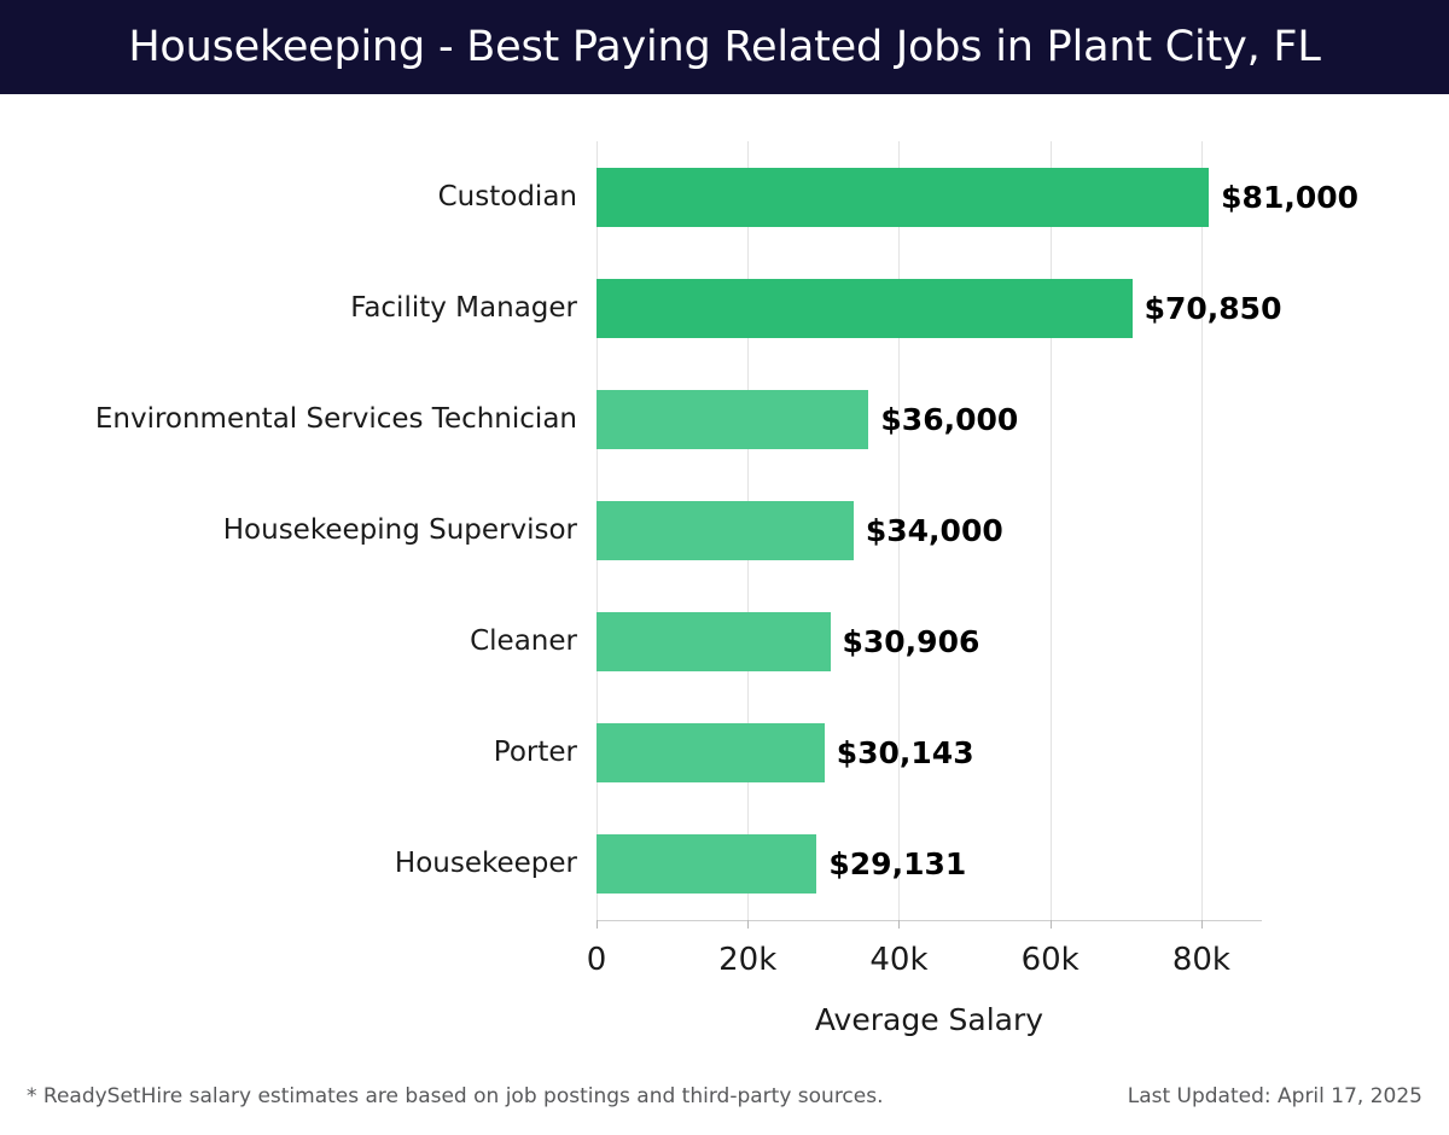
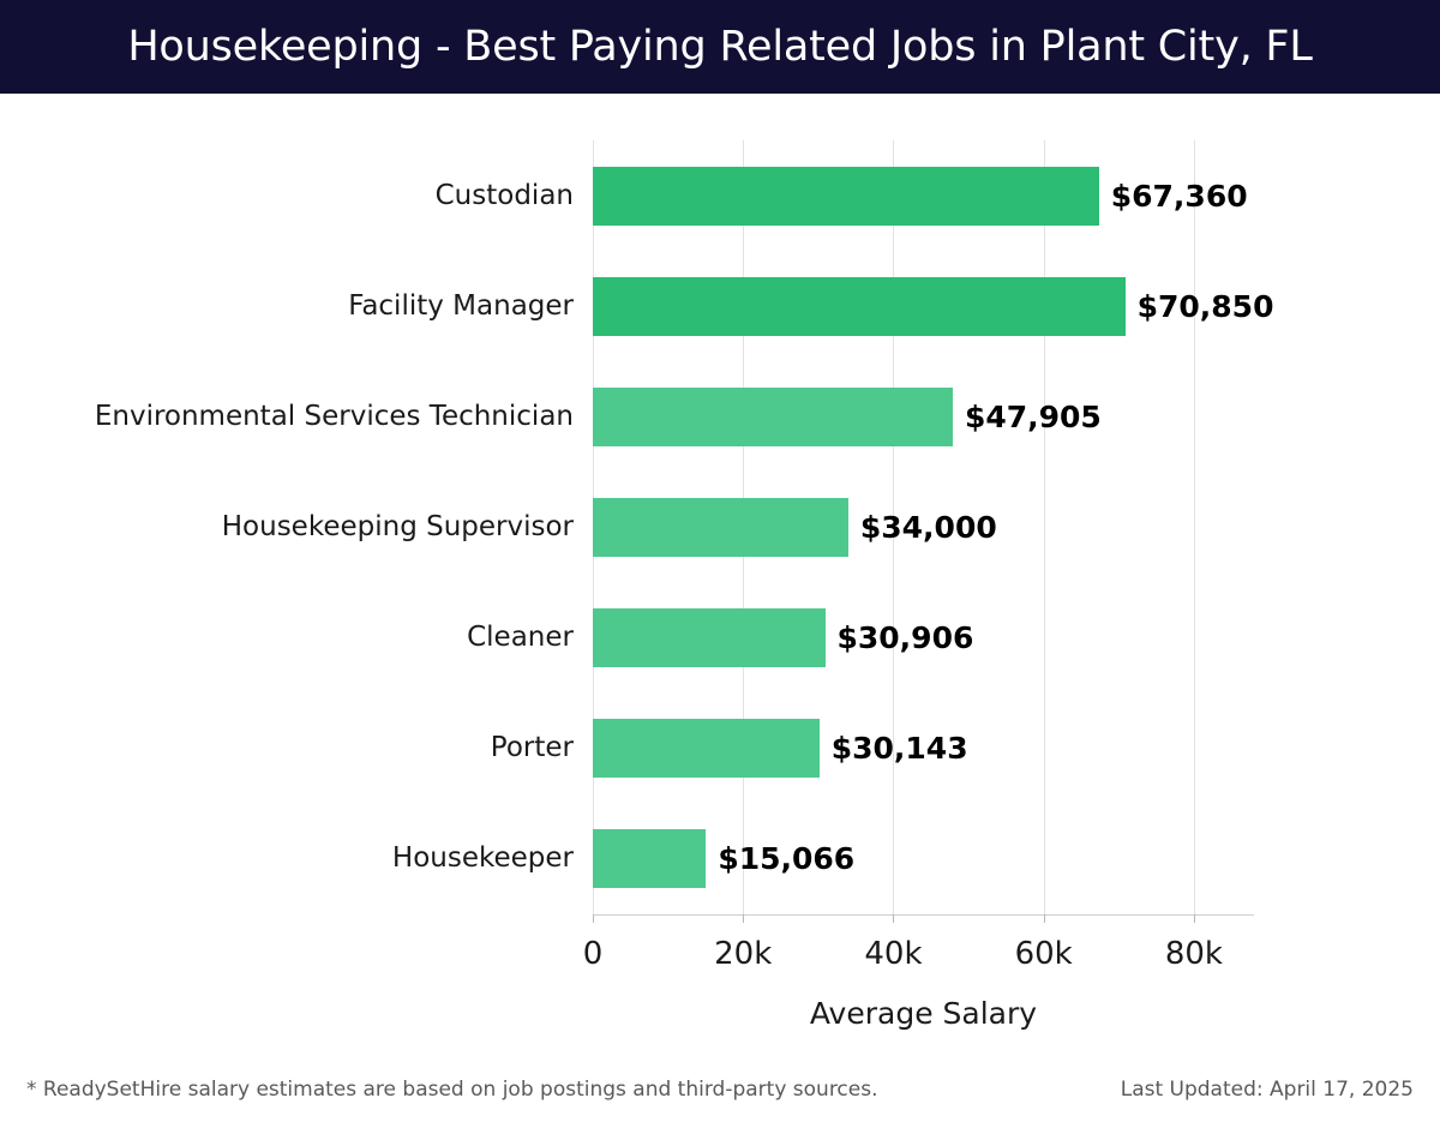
Custodian: $81,000 -> $67,360
Environmental Services Technician: $36,000 -> $47,905
Housekeeper: $29,131 -> $15,066
